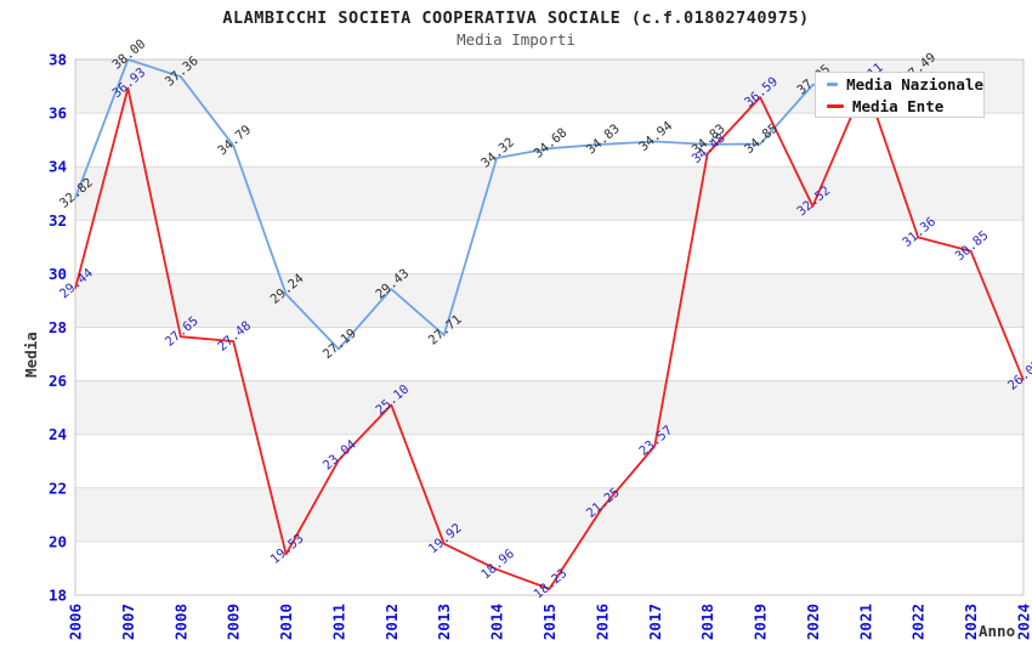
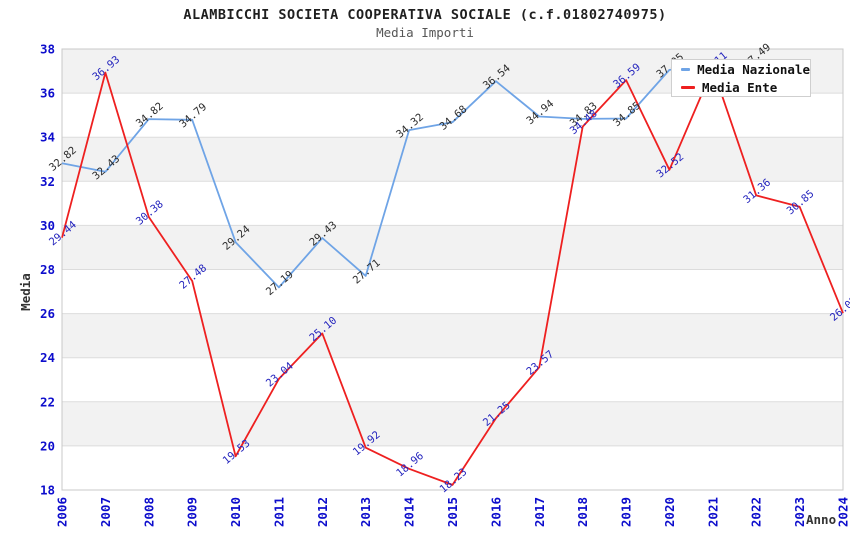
Media Nazionale/2007: 38.00 -> 32.43
Media Nazionale/2008: 37.36 -> 34.82
Media Ente/2008: 27.65 -> 30.38
Media Nazionale/2016: 34.83 -> 36.54
